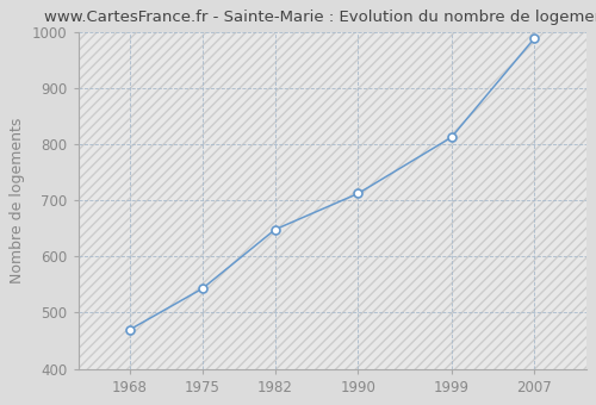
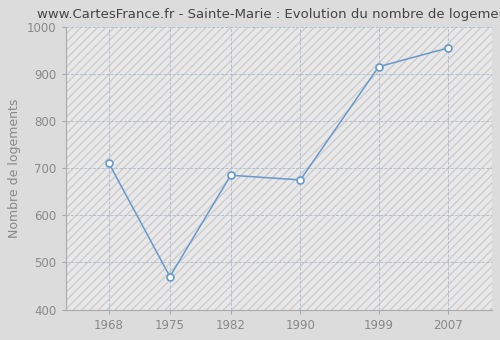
1968: 470 -> 710
1975: 543 -> 470
1982: 648 -> 685
1990: 712 -> 675
1999: 812 -> 915
2007: 988 -> 955
